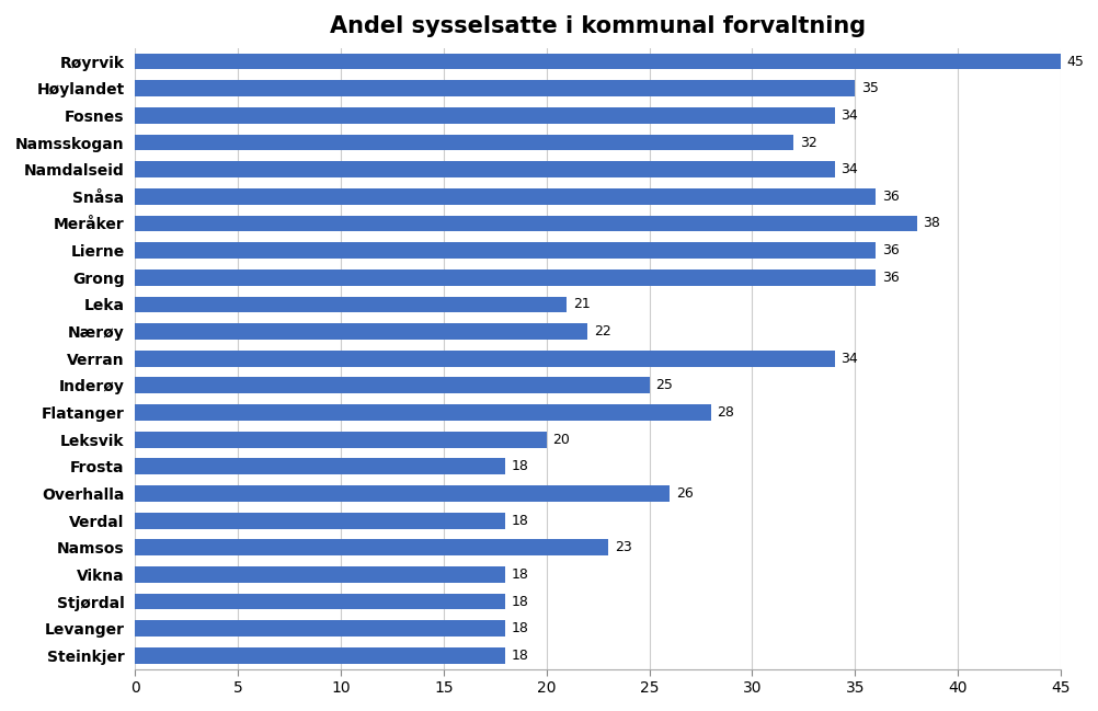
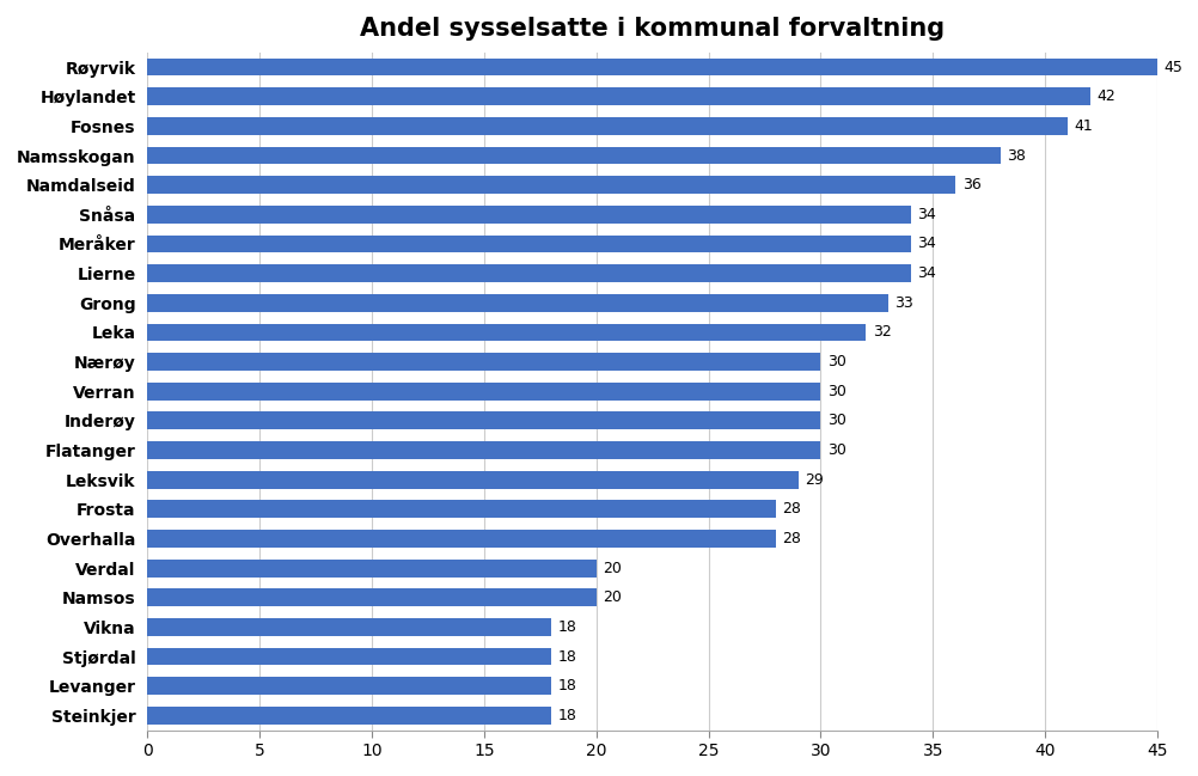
Høylandet: 35 -> 42
Fosnes: 34 -> 41
Namsskogan: 32 -> 38
Namdalseid: 34 -> 36
Snåsa: 36 -> 34
Meråker: 38 -> 34
Lierne: 36 -> 34
Grong: 36 -> 33
Leka: 21 -> 32
Nærøy: 22 -> 30
Verran: 34 -> 30
Inderøy: 25 -> 30
Flatanger: 28 -> 30
Leksvik: 20 -> 29
Frosta: 18 -> 28
Overhalla: 26 -> 28
Verdal: 18 -> 20
Namsos: 23 -> 20
